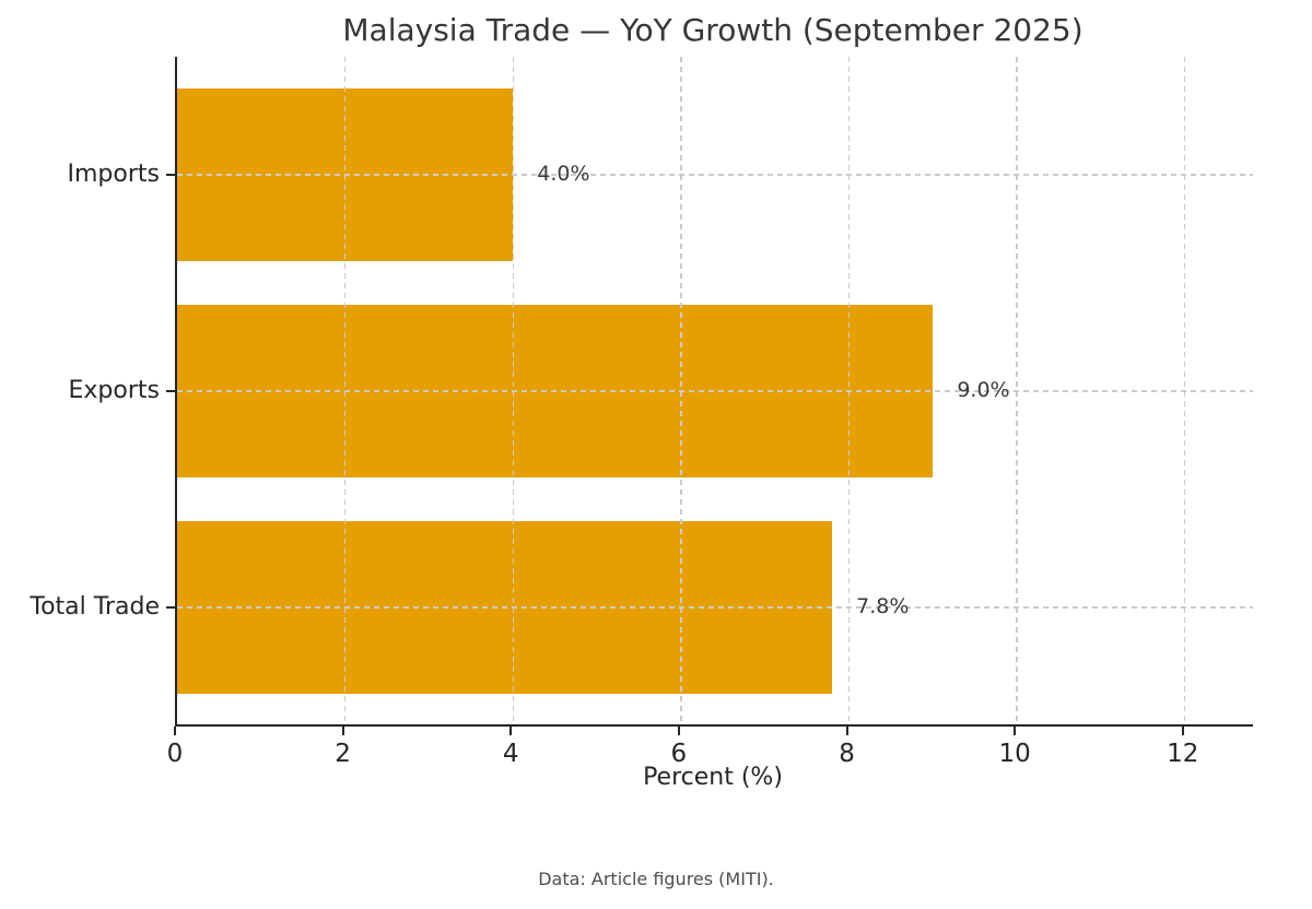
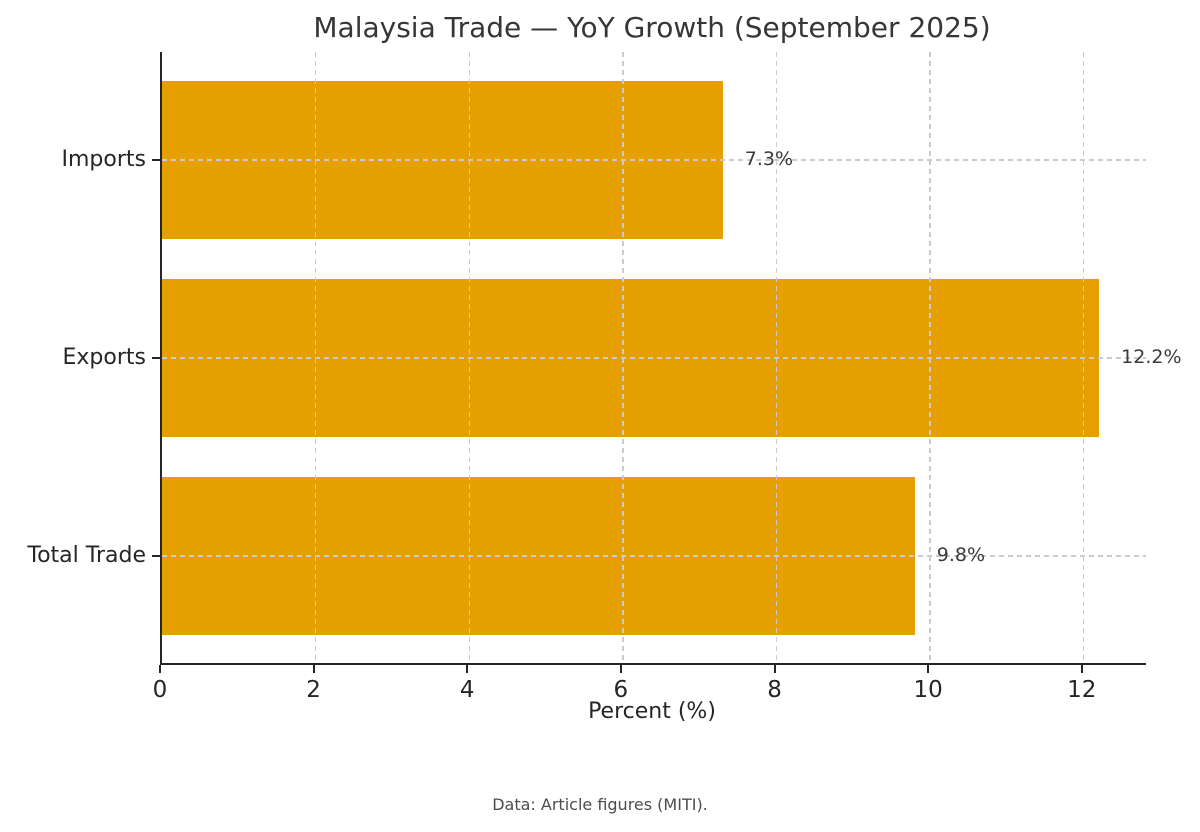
Imports: 4.0% -> 7.3%
Exports: 9.0% -> 12.2%
Total Trade: 7.8% -> 9.8%
